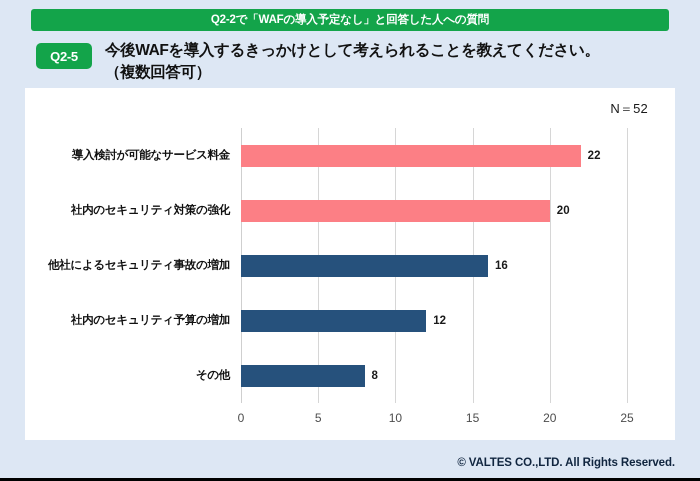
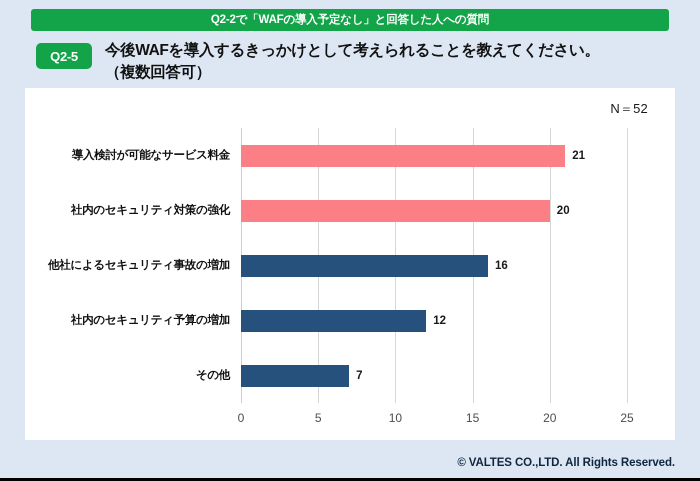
導入検討が可能なサービス料金: 22 -> 21
その他: 8 -> 7
